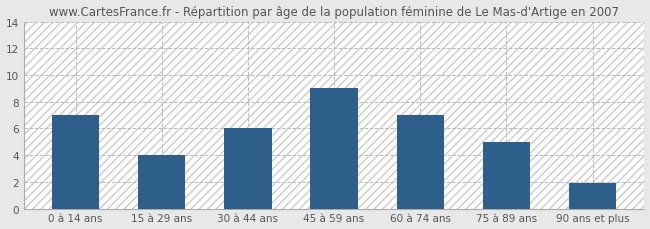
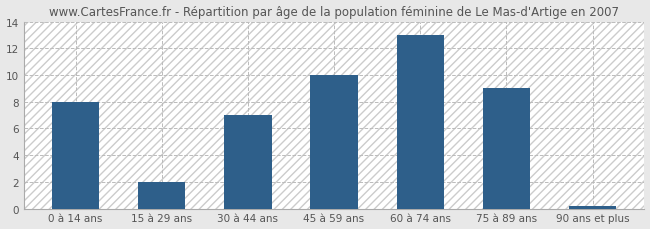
0 à 14 ans: 7.0 -> 8.0
15 à 29 ans: 4.0 -> 2.0
30 à 44 ans: 6.0 -> 7.0
45 à 59 ans: 9.0 -> 10.0
60 à 74 ans: 7.0 -> 13.0
75 à 89 ans: 5.0 -> 9.0
90 ans et plus: 1.9 -> 0.2
